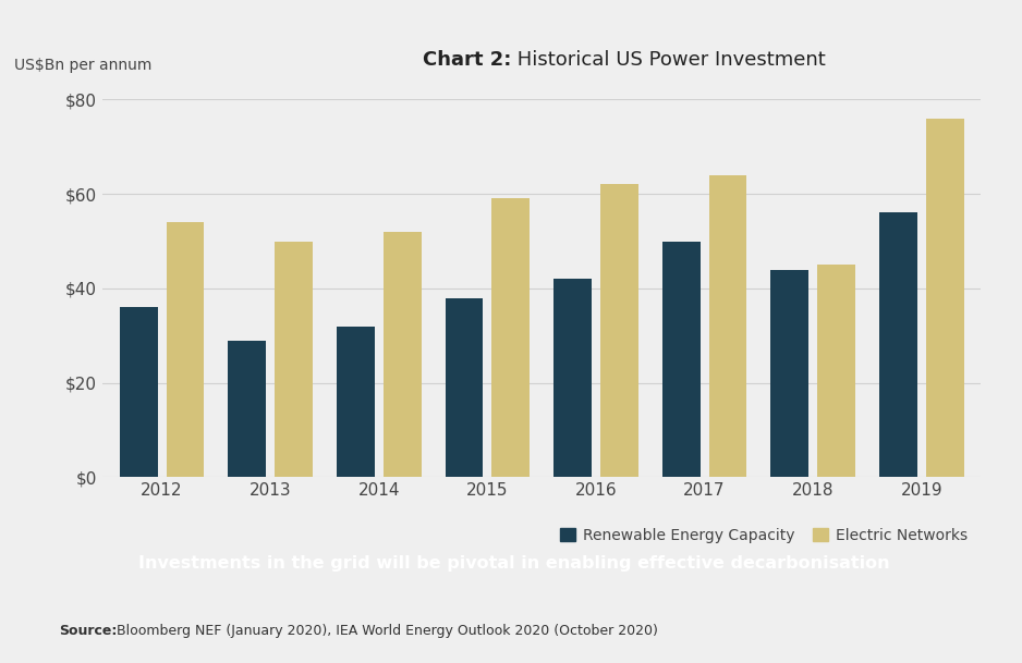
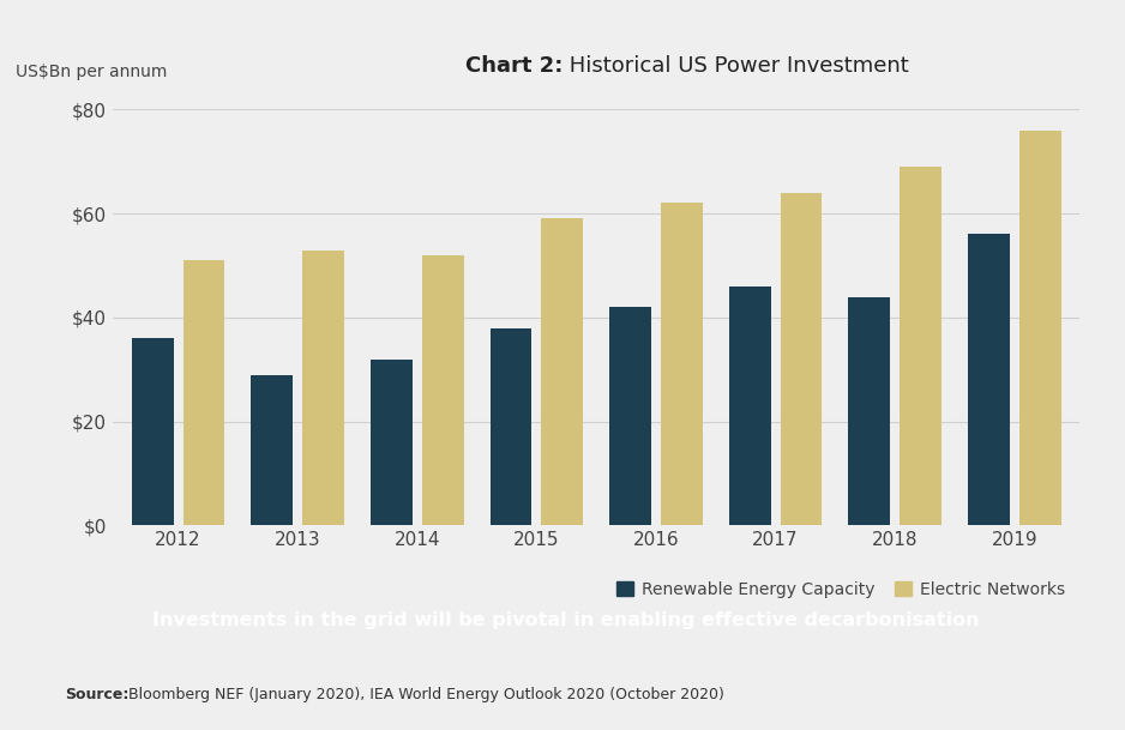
Electric Networks/2012: $54 -> $51
Electric Networks/2013: $50 -> $53
Renewable Energy Capacity/2017: $50 -> $46
Electric Networks/2018: $45 -> $69
